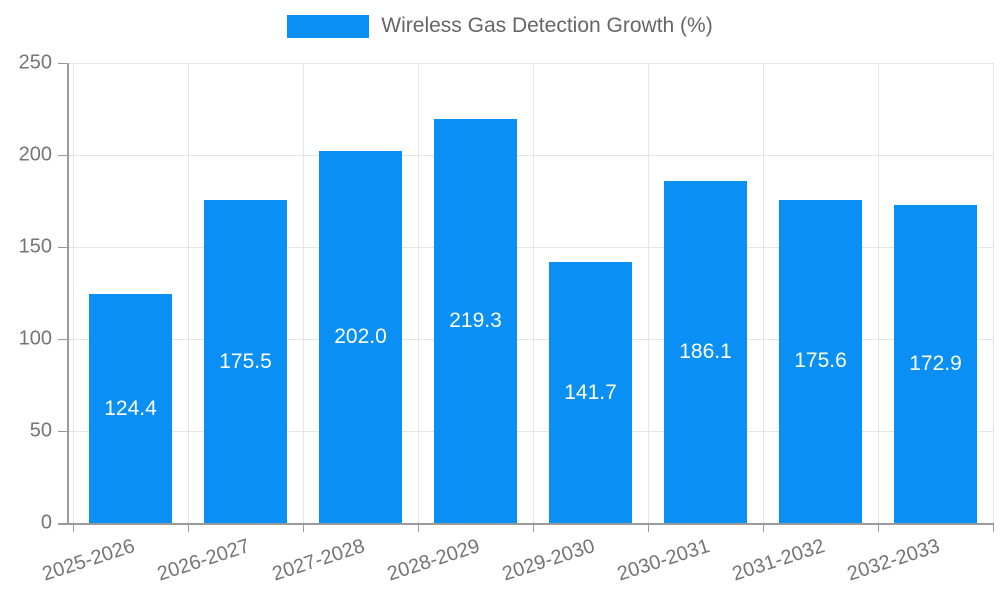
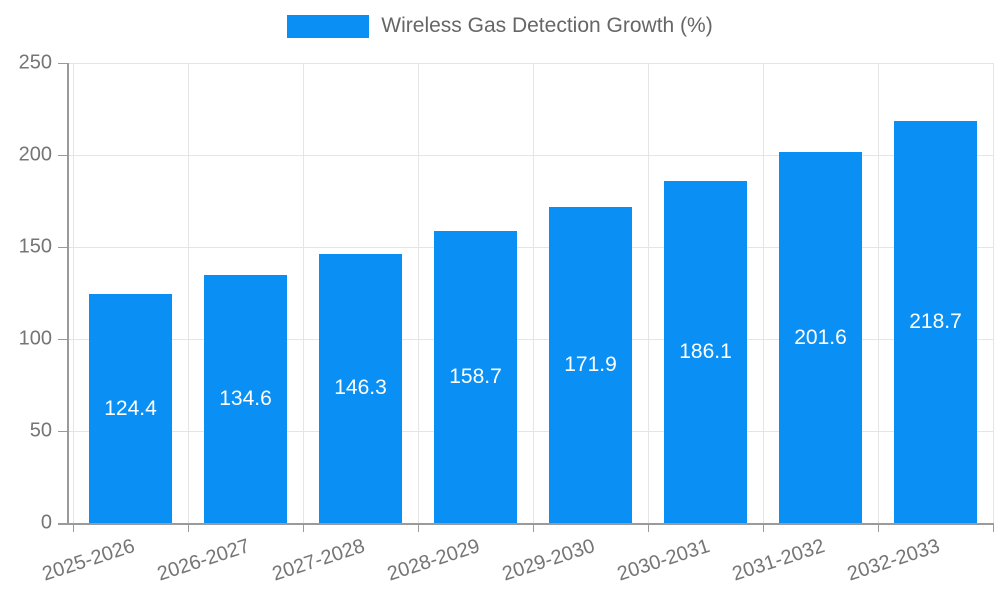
2026-2027: 175.5 -> 134.6
2027-2028: 202.0 -> 146.3
2028-2029: 219.3 -> 158.7
2029-2030: 141.7 -> 171.9
2031-2032: 175.6 -> 201.6
2032-2033: 172.9 -> 218.7
